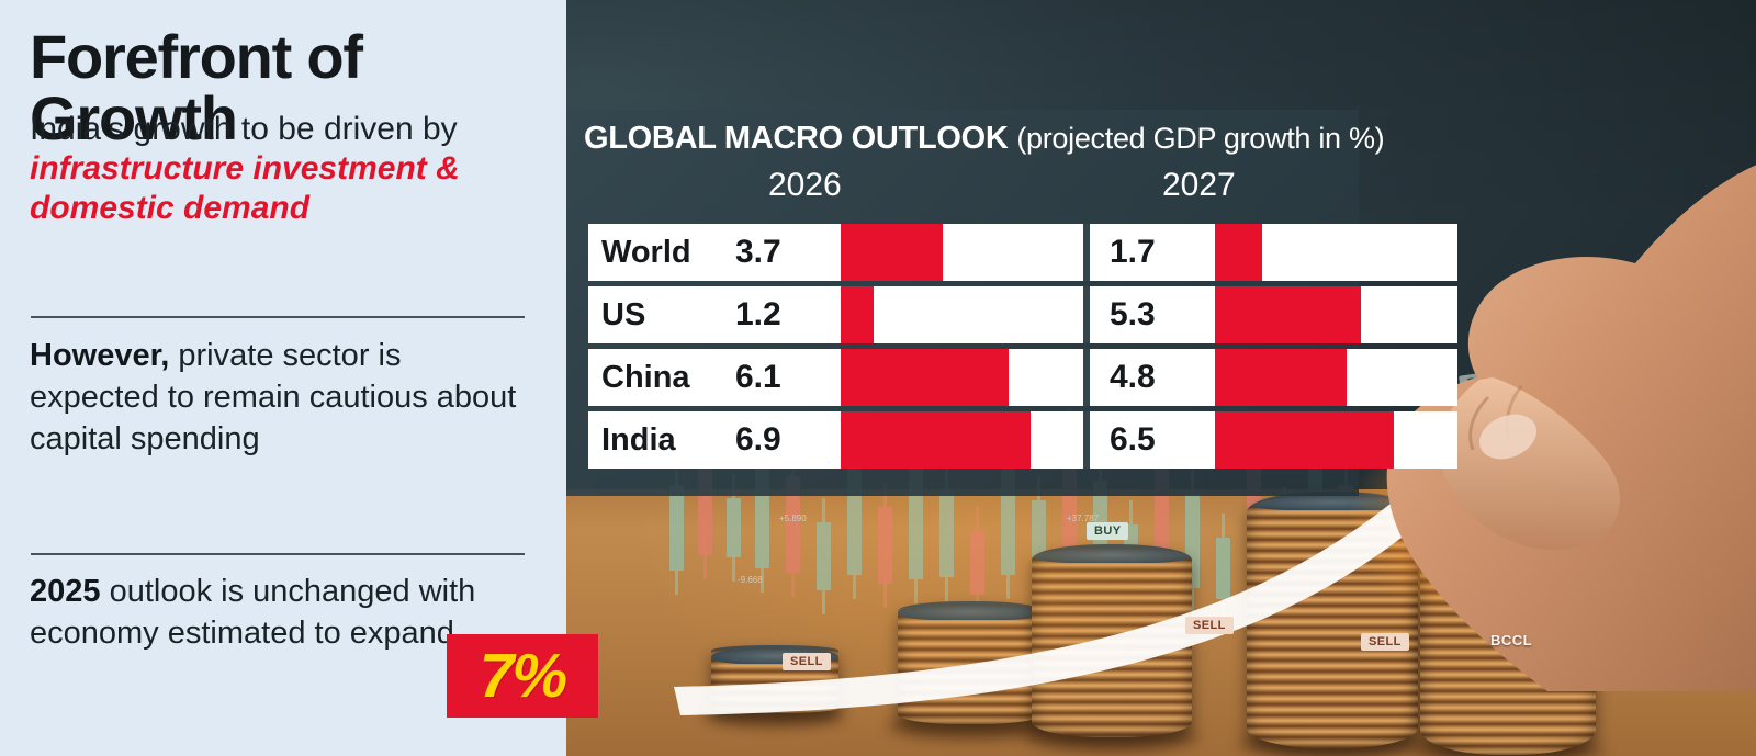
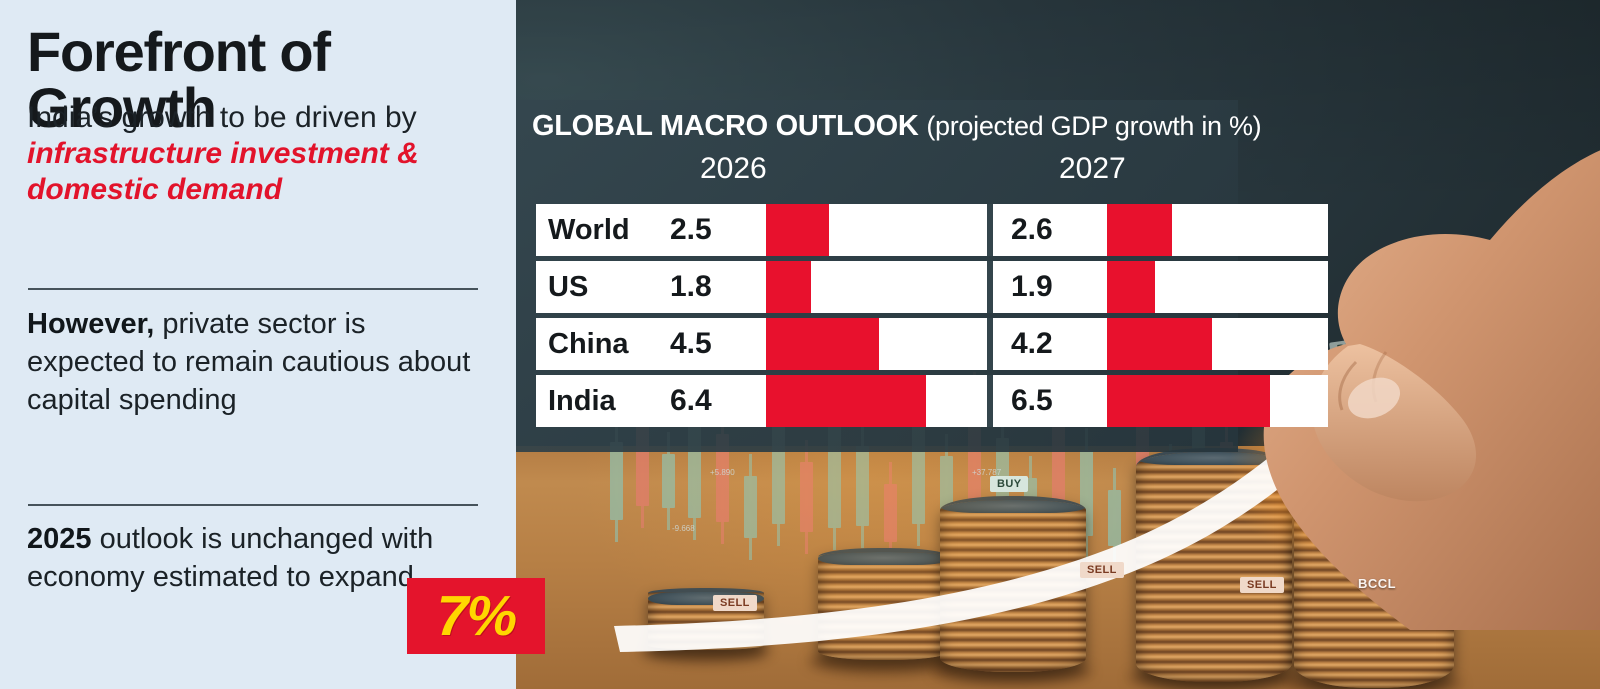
2026/World: 3.7 -> 2.5
2027/World: 1.7 -> 2.6
2026/US: 1.2 -> 1.8
2027/US: 5.3 -> 1.9
2026/China: 6.1 -> 4.5
2027/China: 4.8 -> 4.2
2026/India: 6.9 -> 6.4
